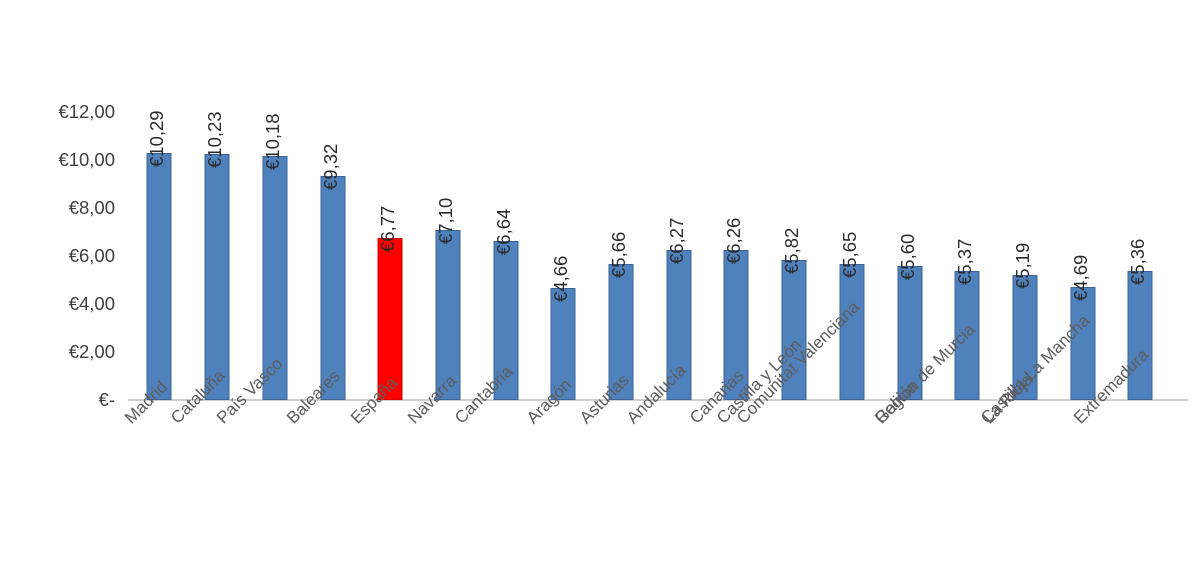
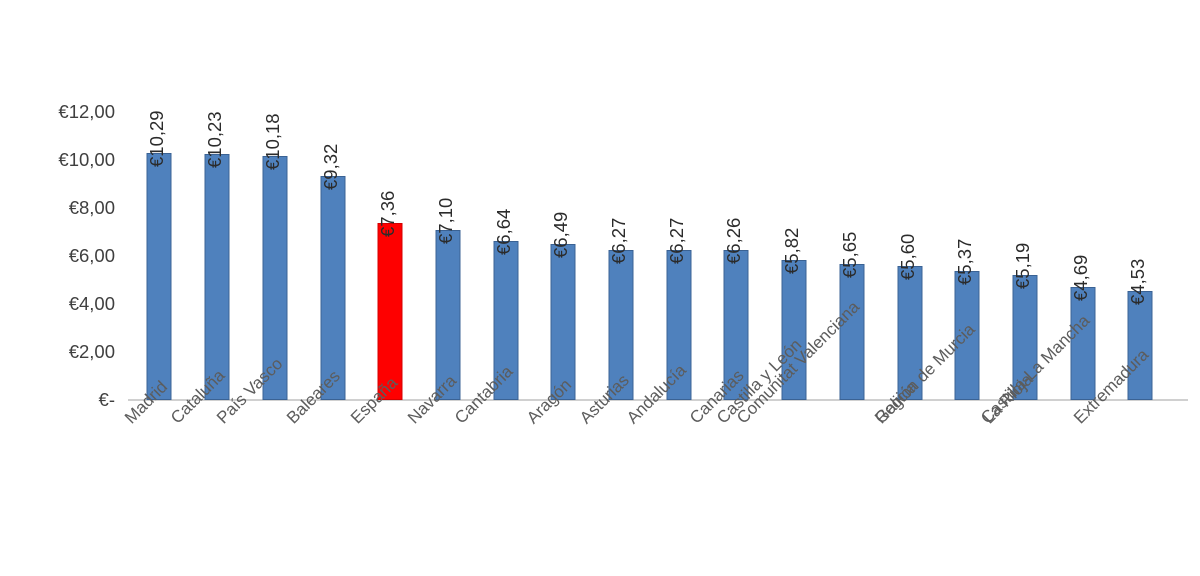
España: €6,77 -> €7,36
Aragón: €4,66 -> €6,49
Asturias: €5,66 -> €6,27
Extremadura: €5,36 -> €4,53
